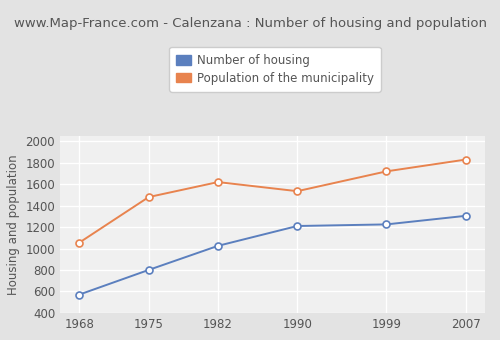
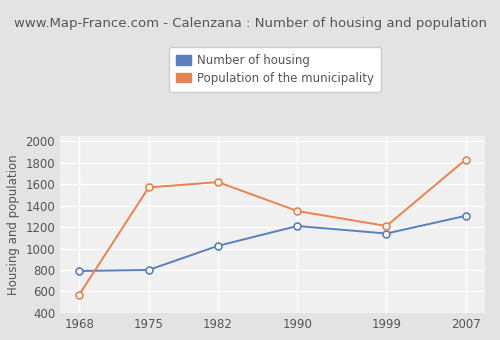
Number of housing/1968: 570 -> 790
Population of the municipality/1968: 1060 -> 570
Population of the municipality/1975: 1480 -> 1570
Population of the municipality/1990: 1540 -> 1350
Number of housing/1999: 1220 -> 1140
Population of the municipality/1999: 1720 -> 1210
